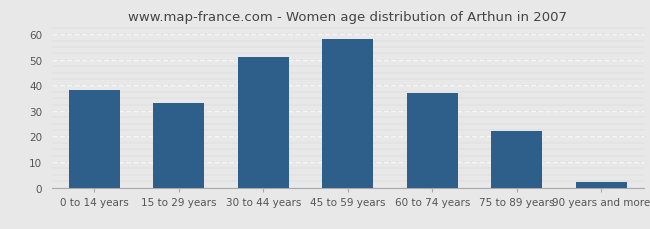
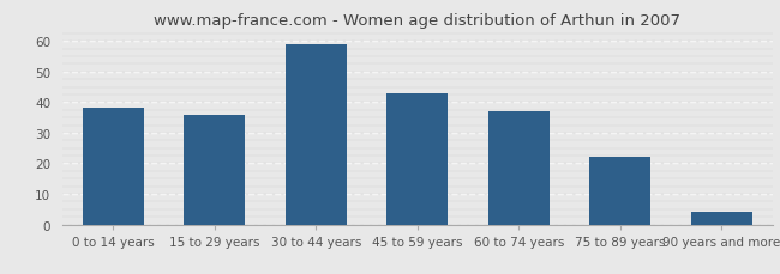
15 to 29 years: 33 -> 36
30 to 44 years: 51 -> 59
45 to 59 years: 58 -> 43
90 years and more: 2 -> 4
